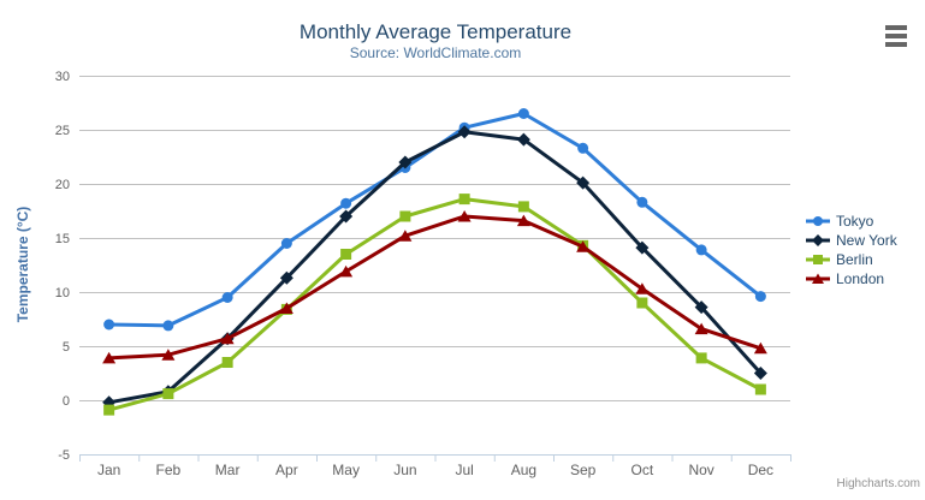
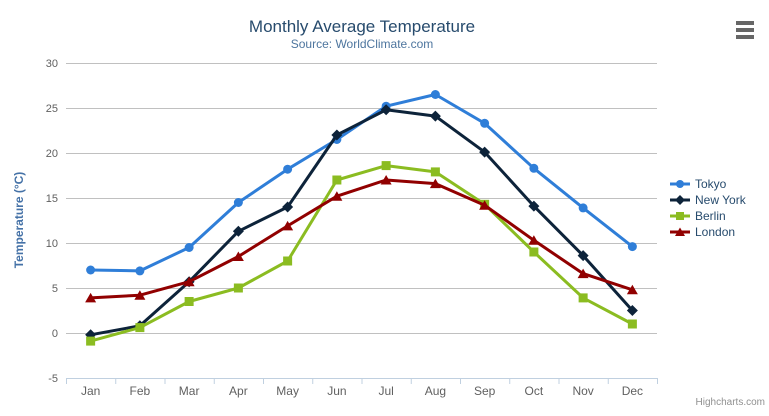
Berlin/Apr: 8 -> 5
New York/May: 17 -> 14
Berlin/May: 14 -> 8
